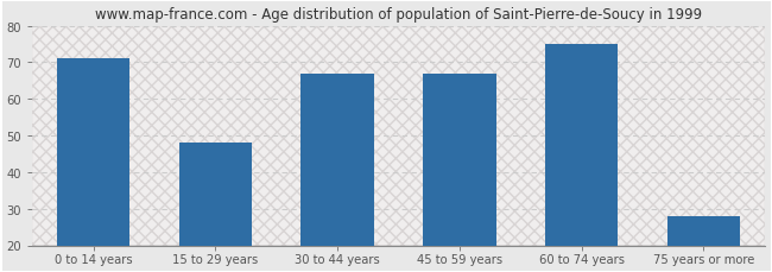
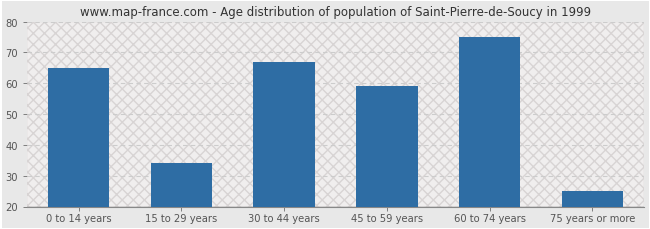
0 to 14 years: 71 -> 65
15 to 29 years: 48 -> 34
45 to 59 years: 67 -> 59
75 years or more: 28 -> 25
